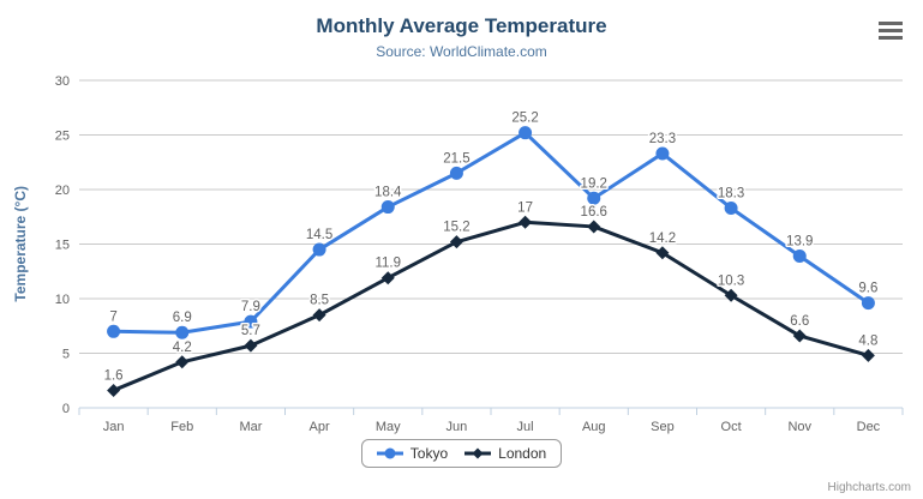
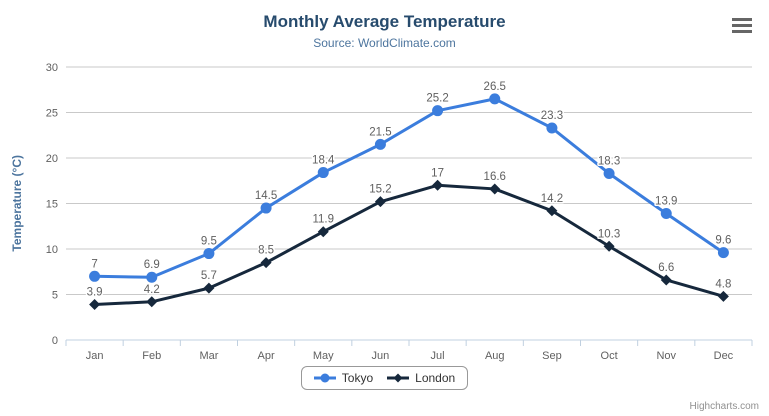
London/Jan: 1.6 -> 3.9
Tokyo/Mar: 7.9 -> 9.5
Tokyo/Aug: 19.2 -> 26.5
